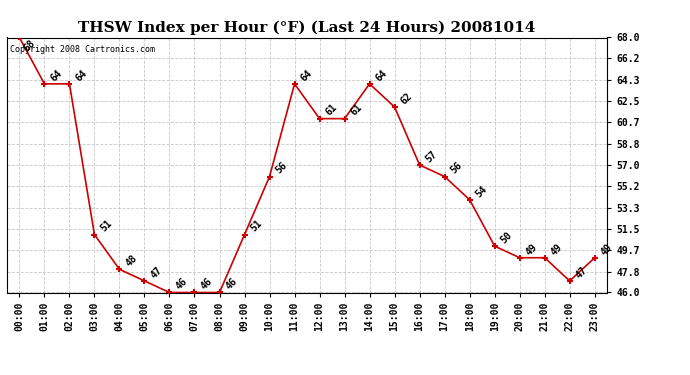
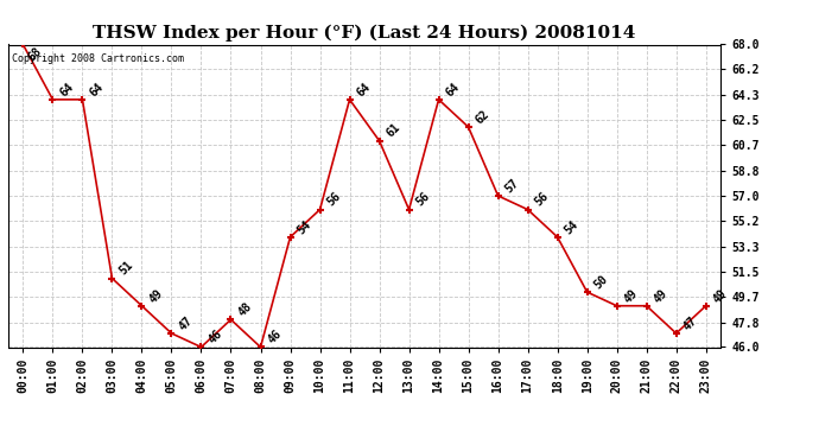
04:00: 48 -> 49
07:00: 46 -> 48
09:00: 51 -> 54
13:00: 61 -> 56
